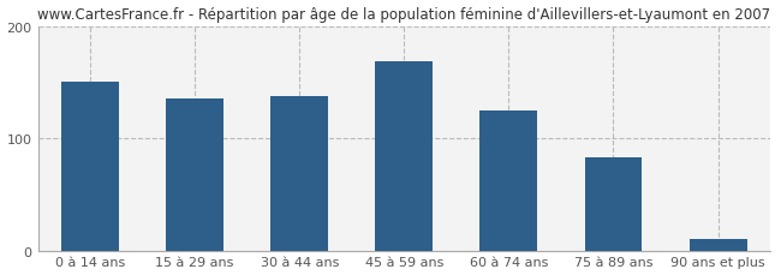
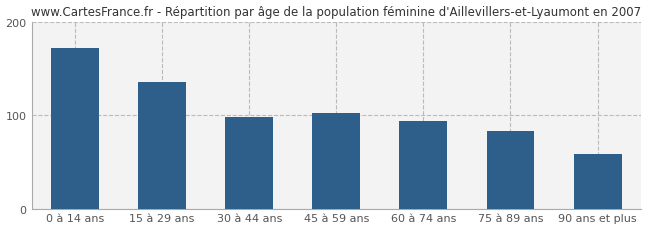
0 à 14 ans: 150 -> 172
30 à 44 ans: 137 -> 98
45 à 59 ans: 168 -> 102
60 à 74 ans: 125 -> 94
90 ans et plus: 10 -> 58
